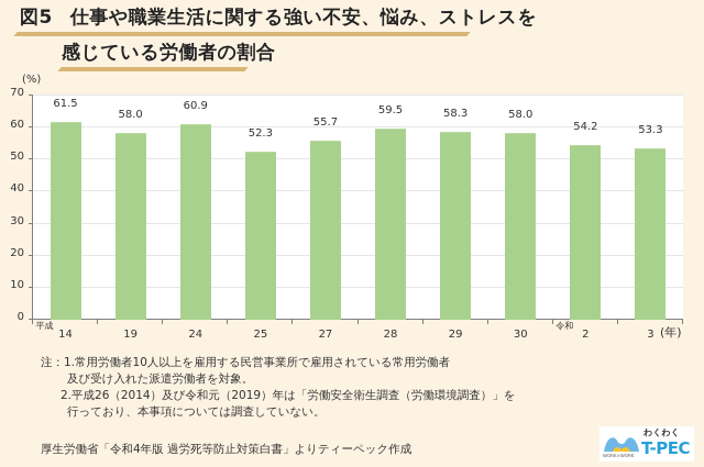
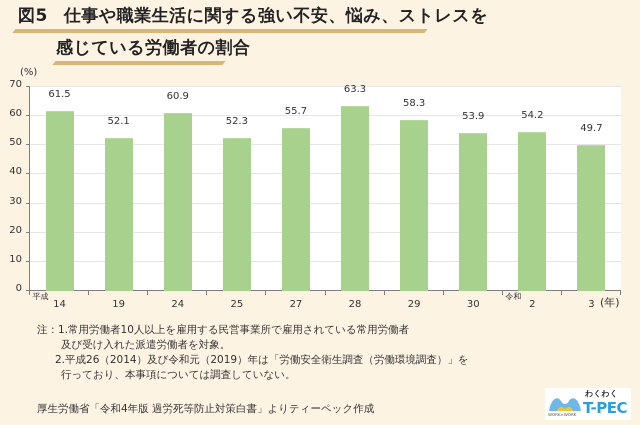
19: 58.0 -> 52.1
28: 59.5 -> 63.3
30: 58.0 -> 53.9
3: 53.3 -> 49.7
